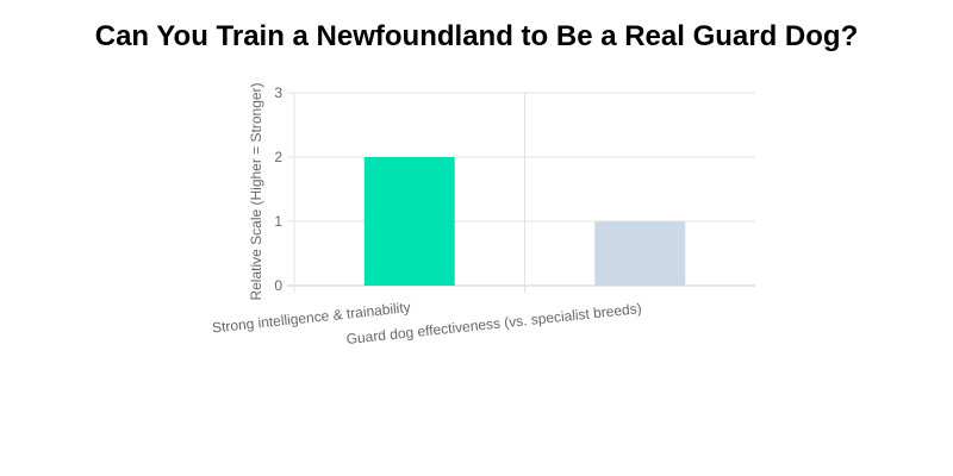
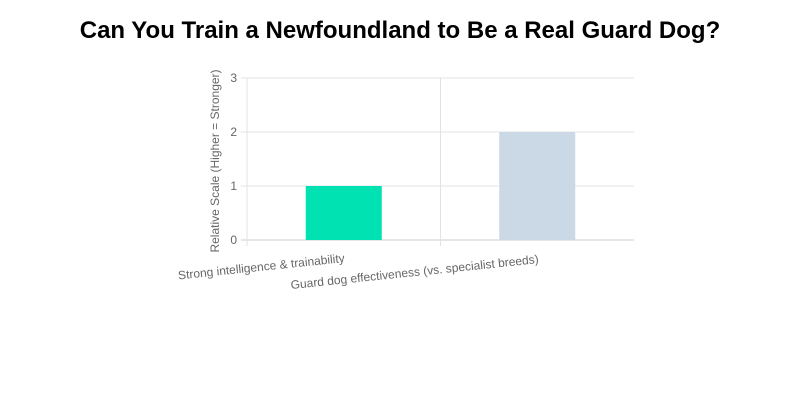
Strong intelligence & trainability: 2 -> 1
Guard dog effectiveness (vs. specialist breeds): 1 -> 2
